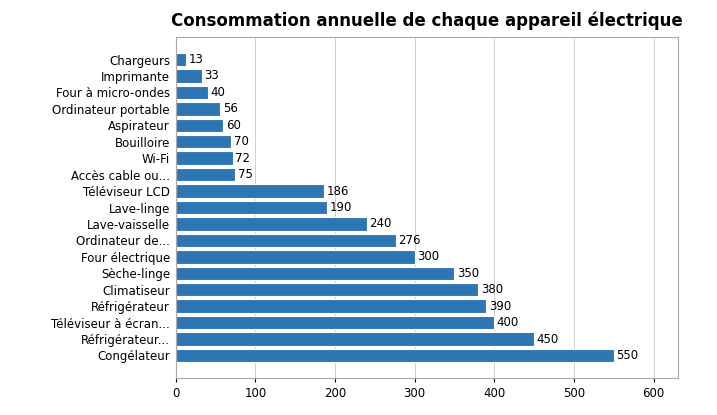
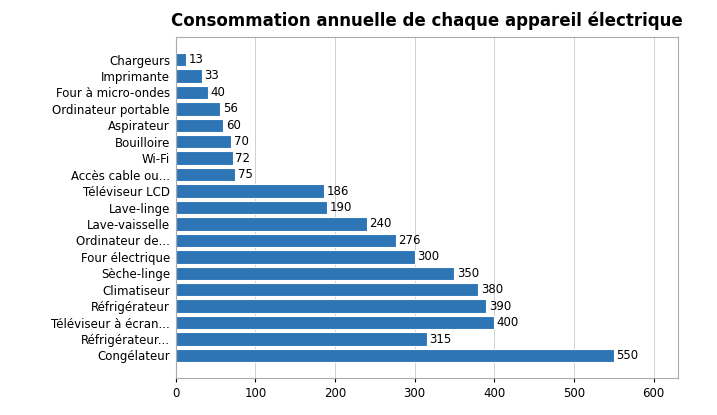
Réfrigérateur...: 450 -> 315
